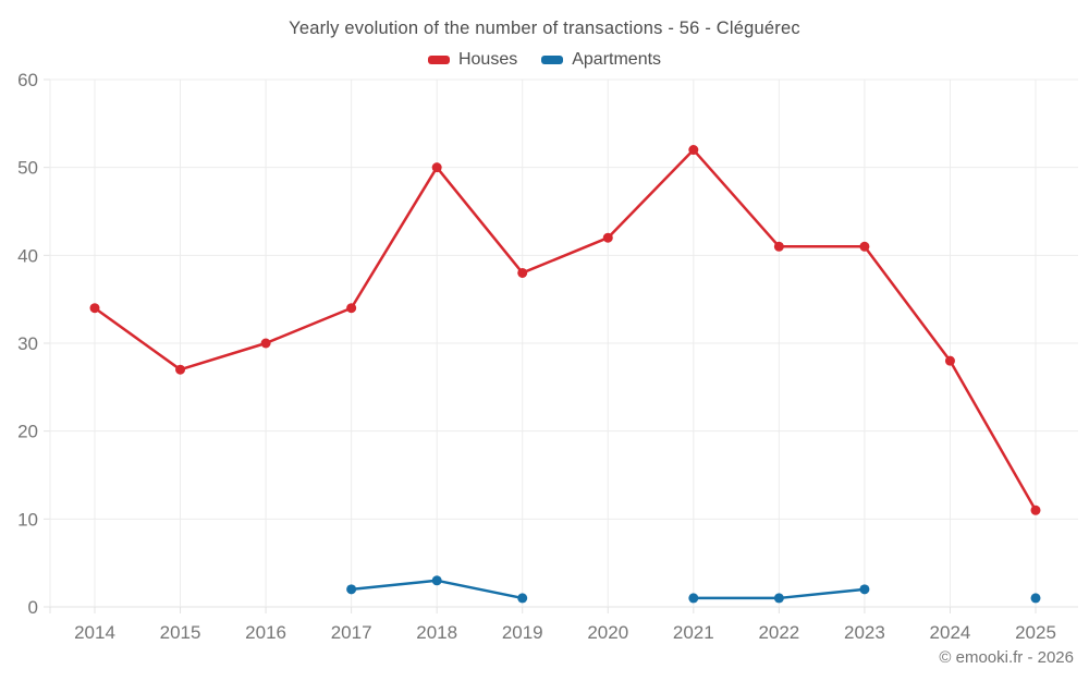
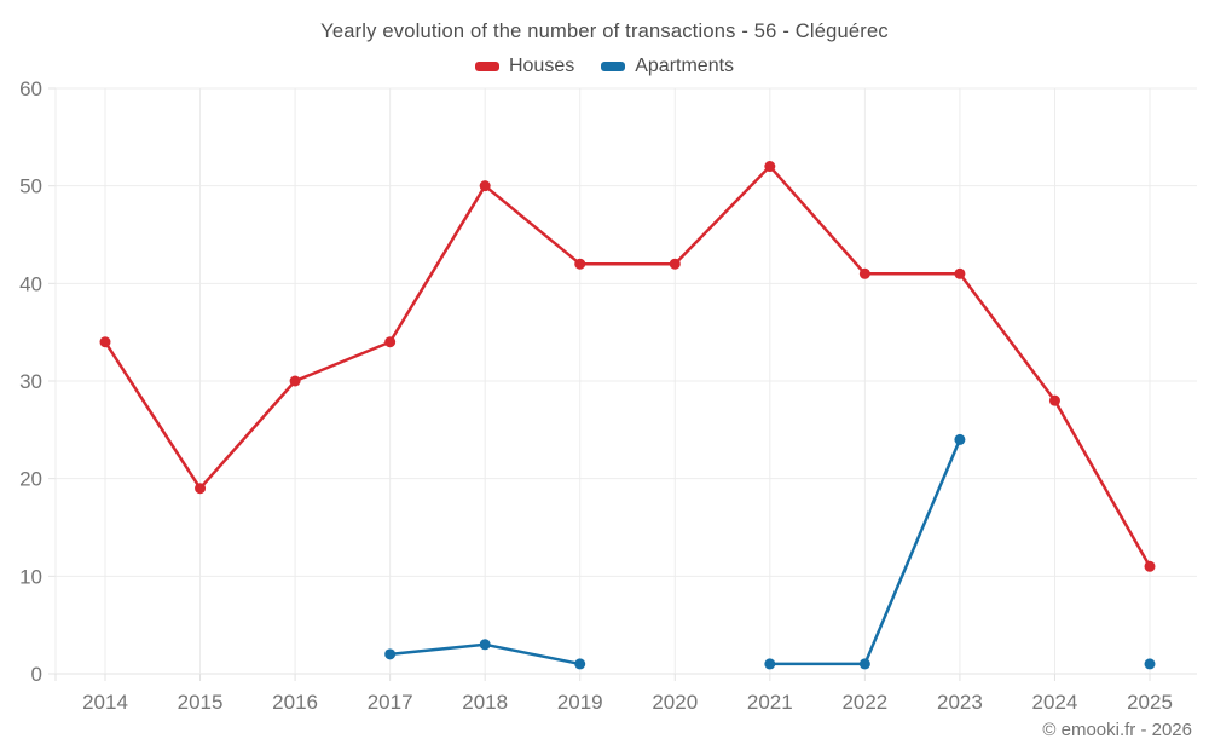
Houses/2015: 27 -> 19
Houses/2019: 38 -> 42
Apartments/2023: 2 -> 24
